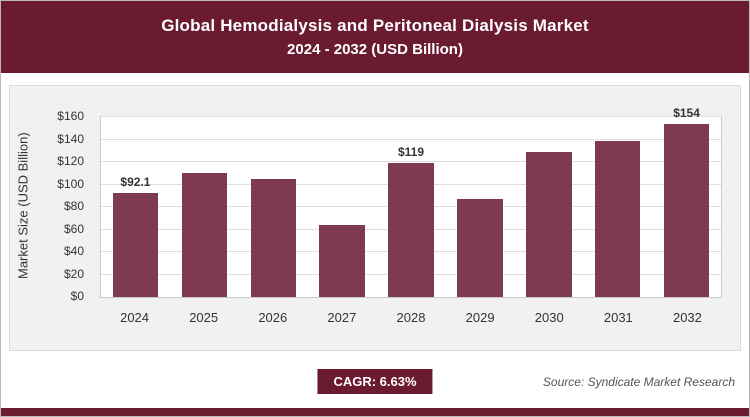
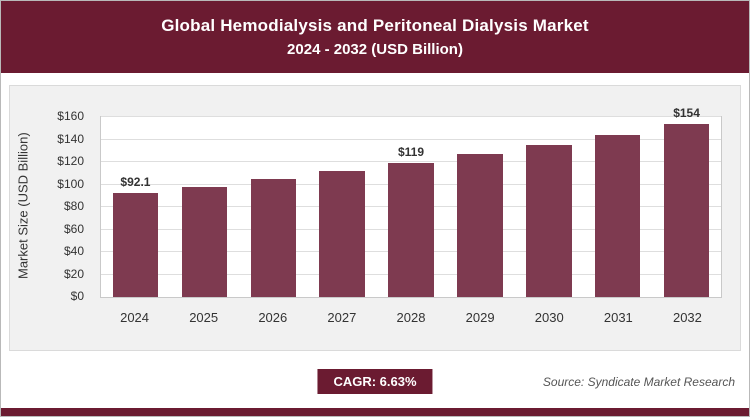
2025: $110 -> $98
2027: $64 -> $112
2029: $87 -> $127
2030: $129 -> $135
2031: $139 -> $144
